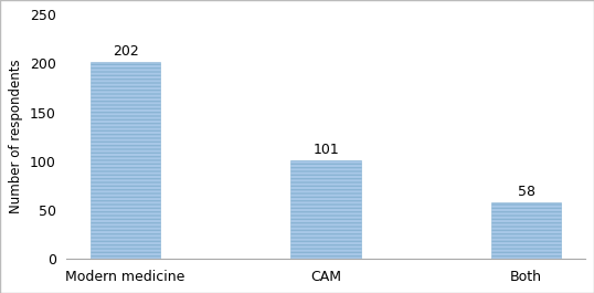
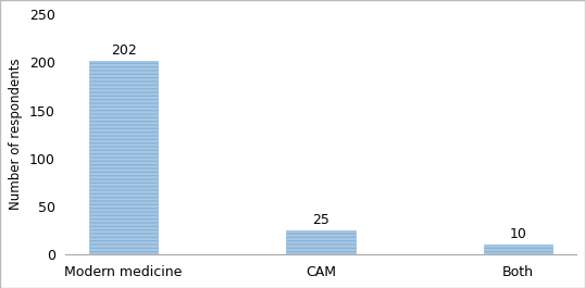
CAM: 101 -> 25
Both: 58 -> 10
